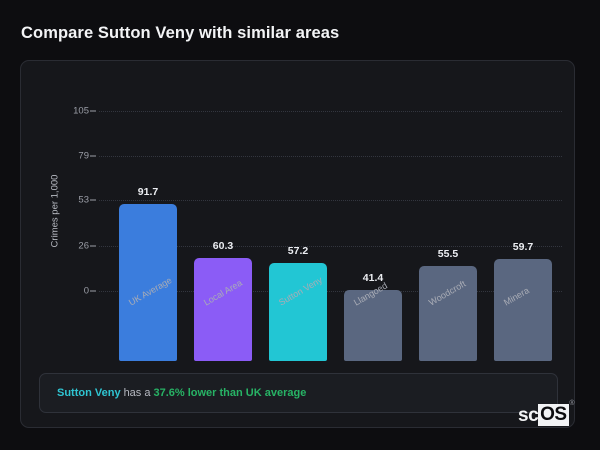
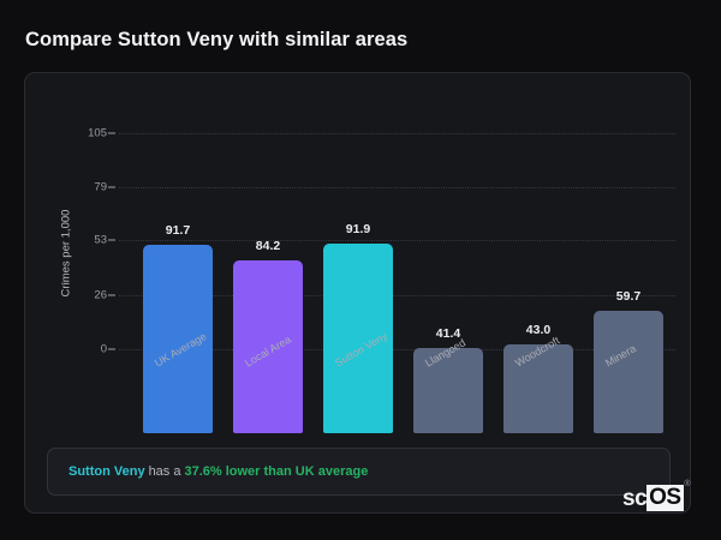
Local Area: 60.3 -> 84.2
Sutton Veny: 57.2 -> 91.9
Woodcroft: 55.5 -> 43.0
